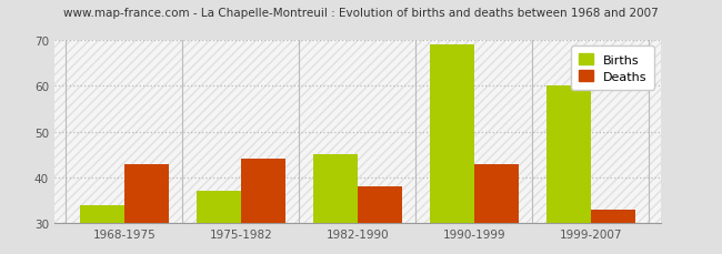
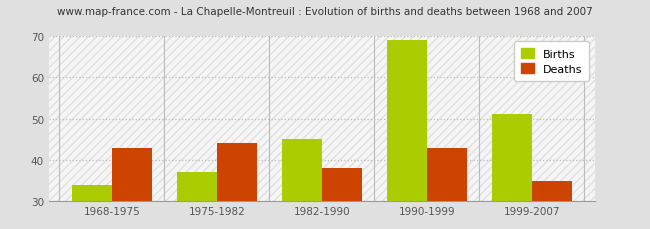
Births/1999-2007: 60 -> 51
Deaths/1999-2007: 33 -> 35
